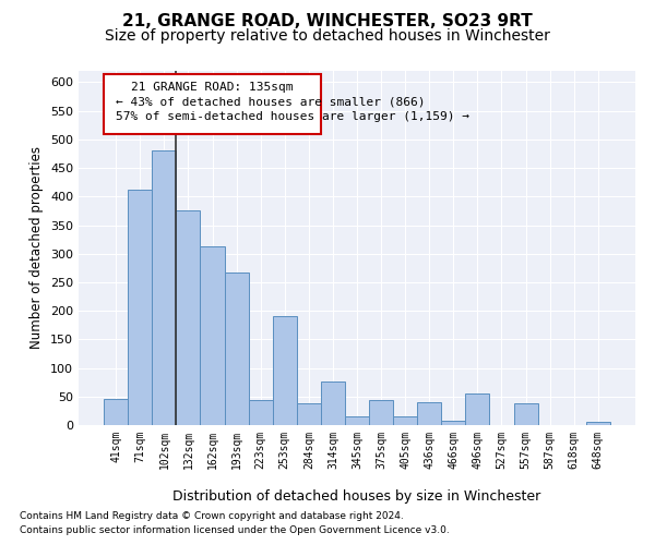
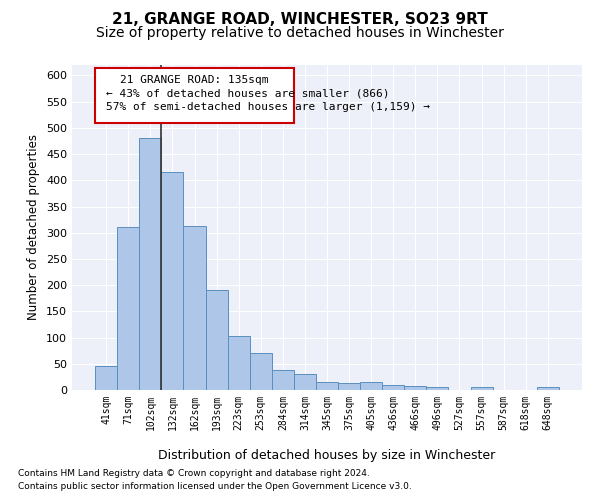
71sqm: 412 -> 311
132sqm: 376 -> 415
193sqm: 268 -> 190
223sqm: 44 -> 103
253sqm: 190 -> 70
314sqm: 76 -> 31
375sqm: 44 -> 13
436sqm: 40 -> 10
496sqm: 56 -> 5
557sqm: 38 -> 5
